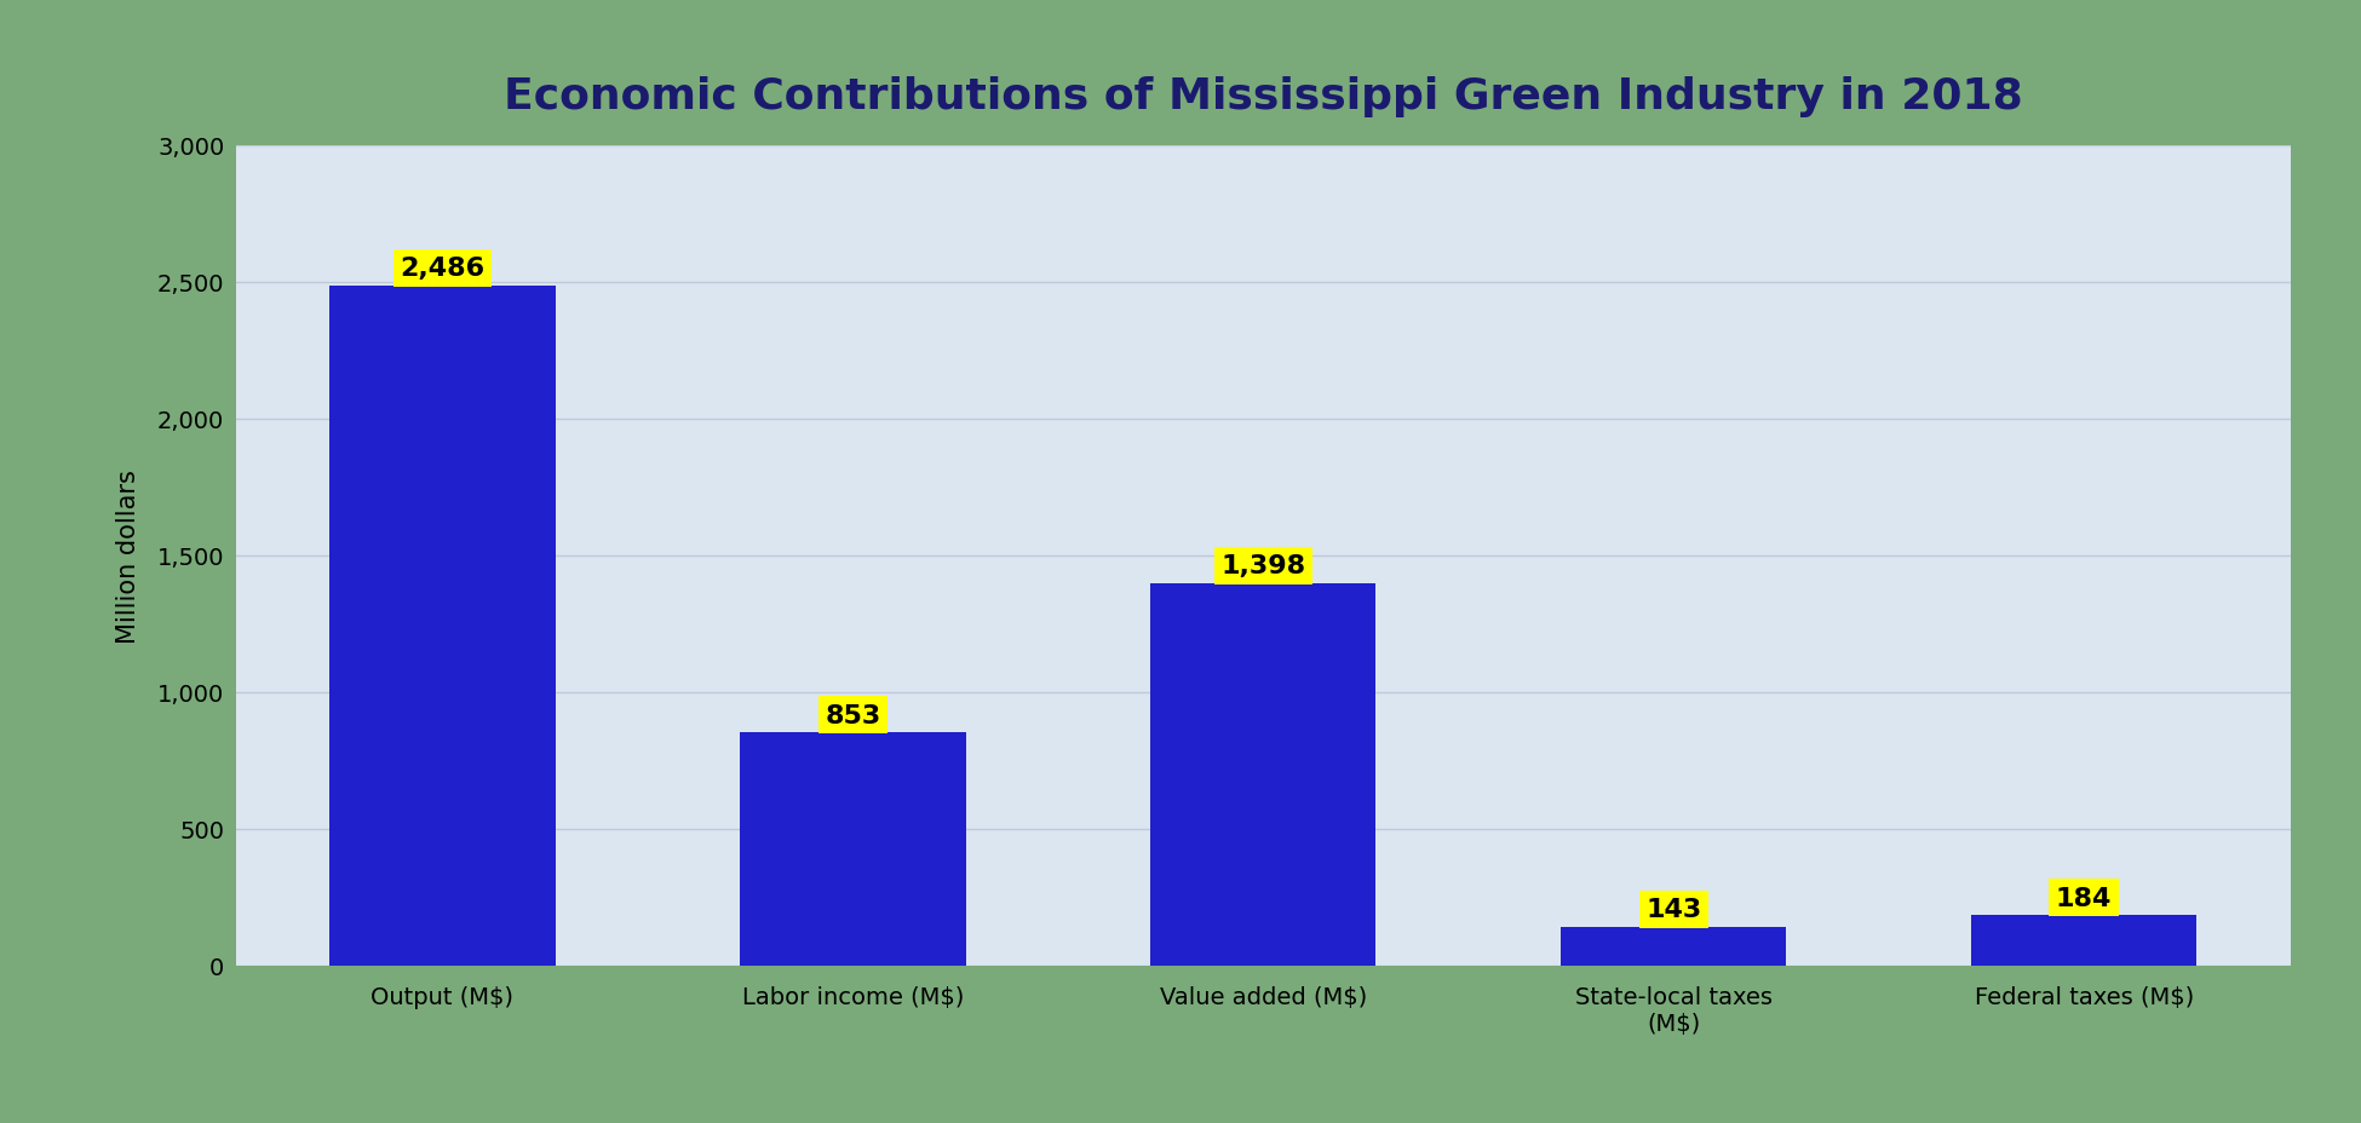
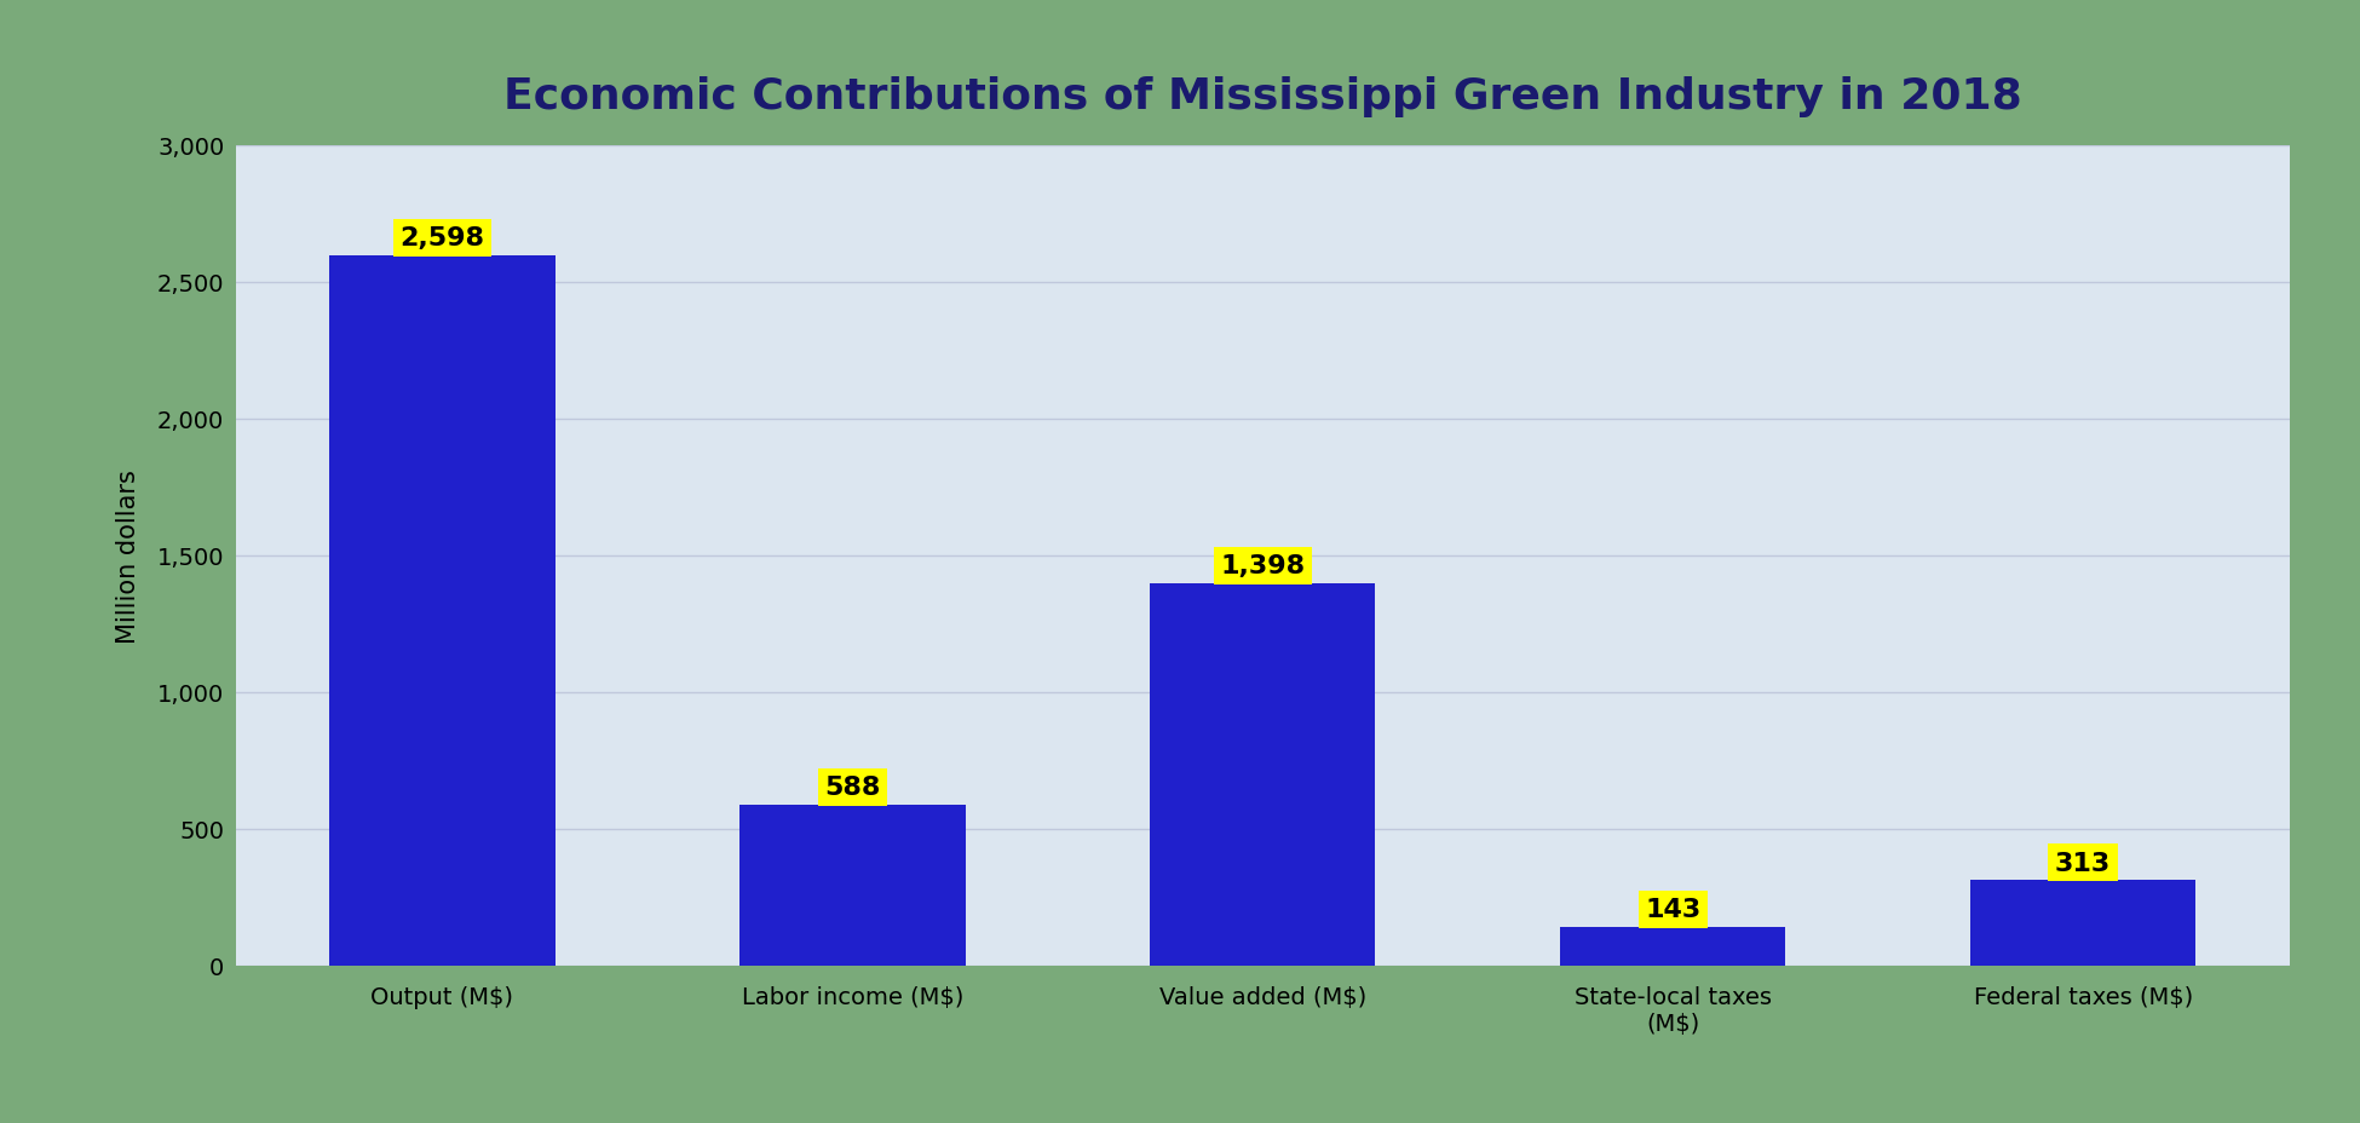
Output (M$): 2,486 -> 2,598
Labor income (M$): 853 -> 588
Federal taxes (M$): 184 -> 313
